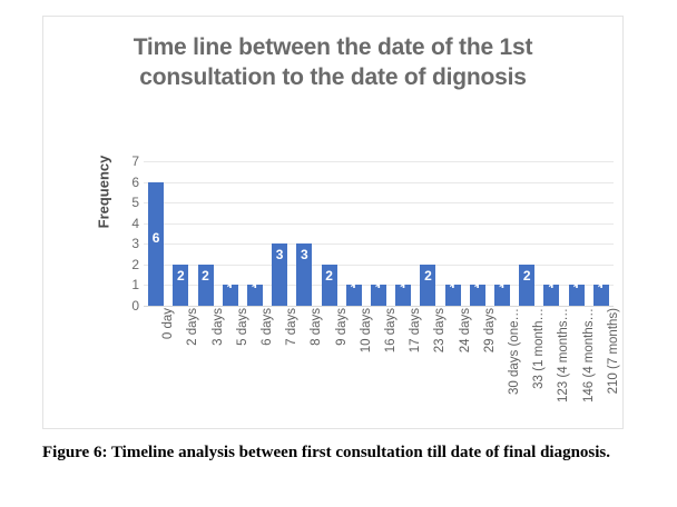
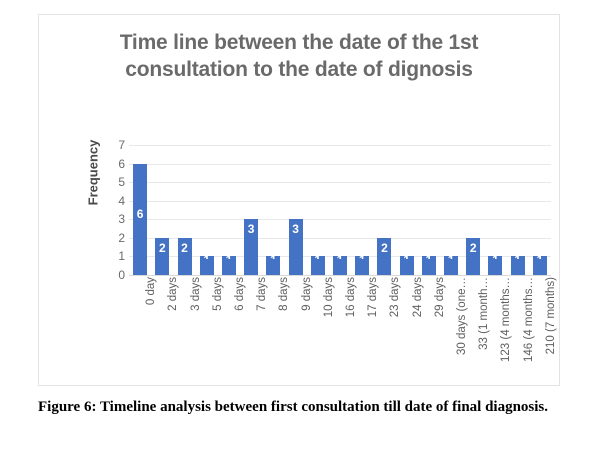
8 days: 3 -> 1
9 days: 2 -> 3
